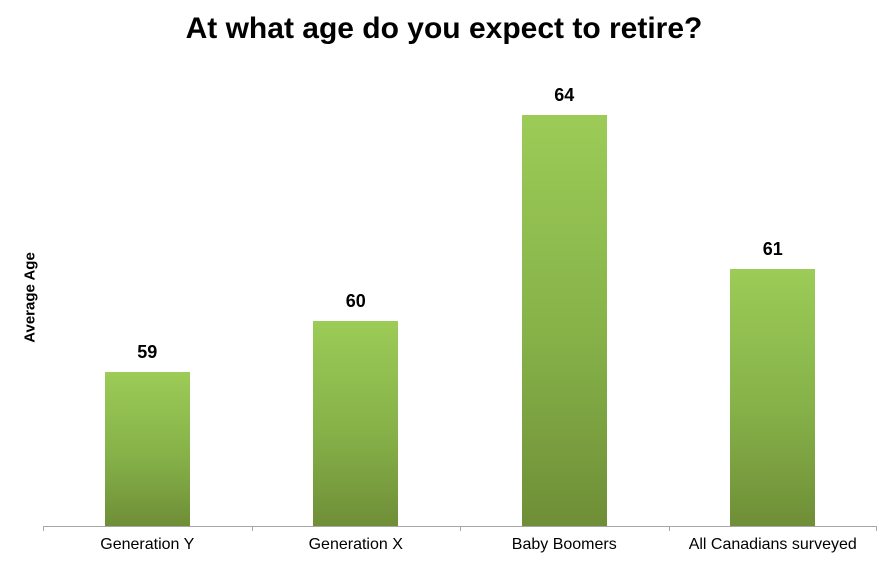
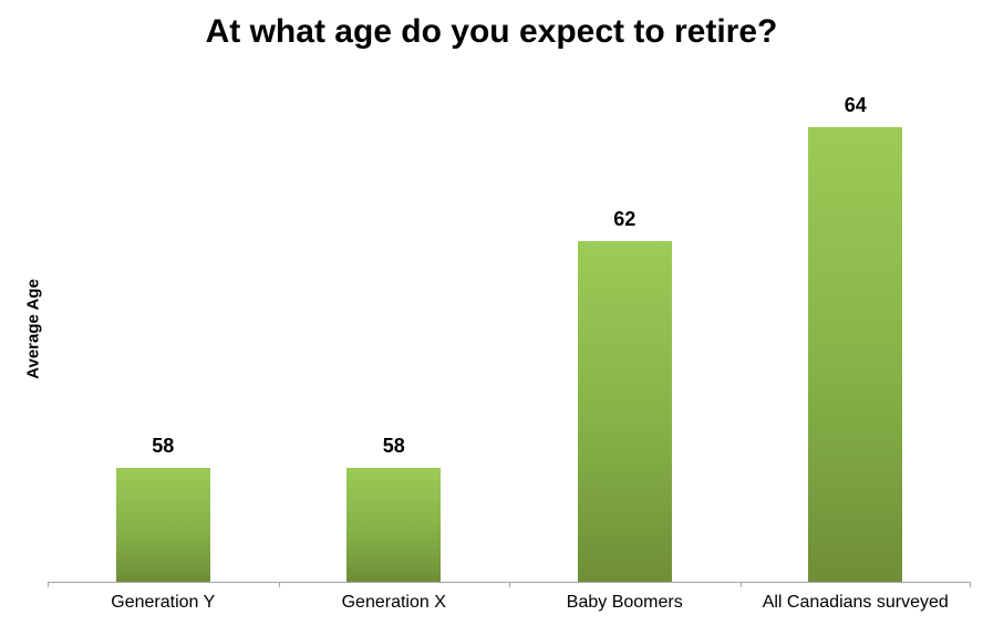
Generation Y: 59 -> 58
Generation X: 60 -> 58
Baby Boomers: 64 -> 62
All Canadians surveyed: 61 -> 64
